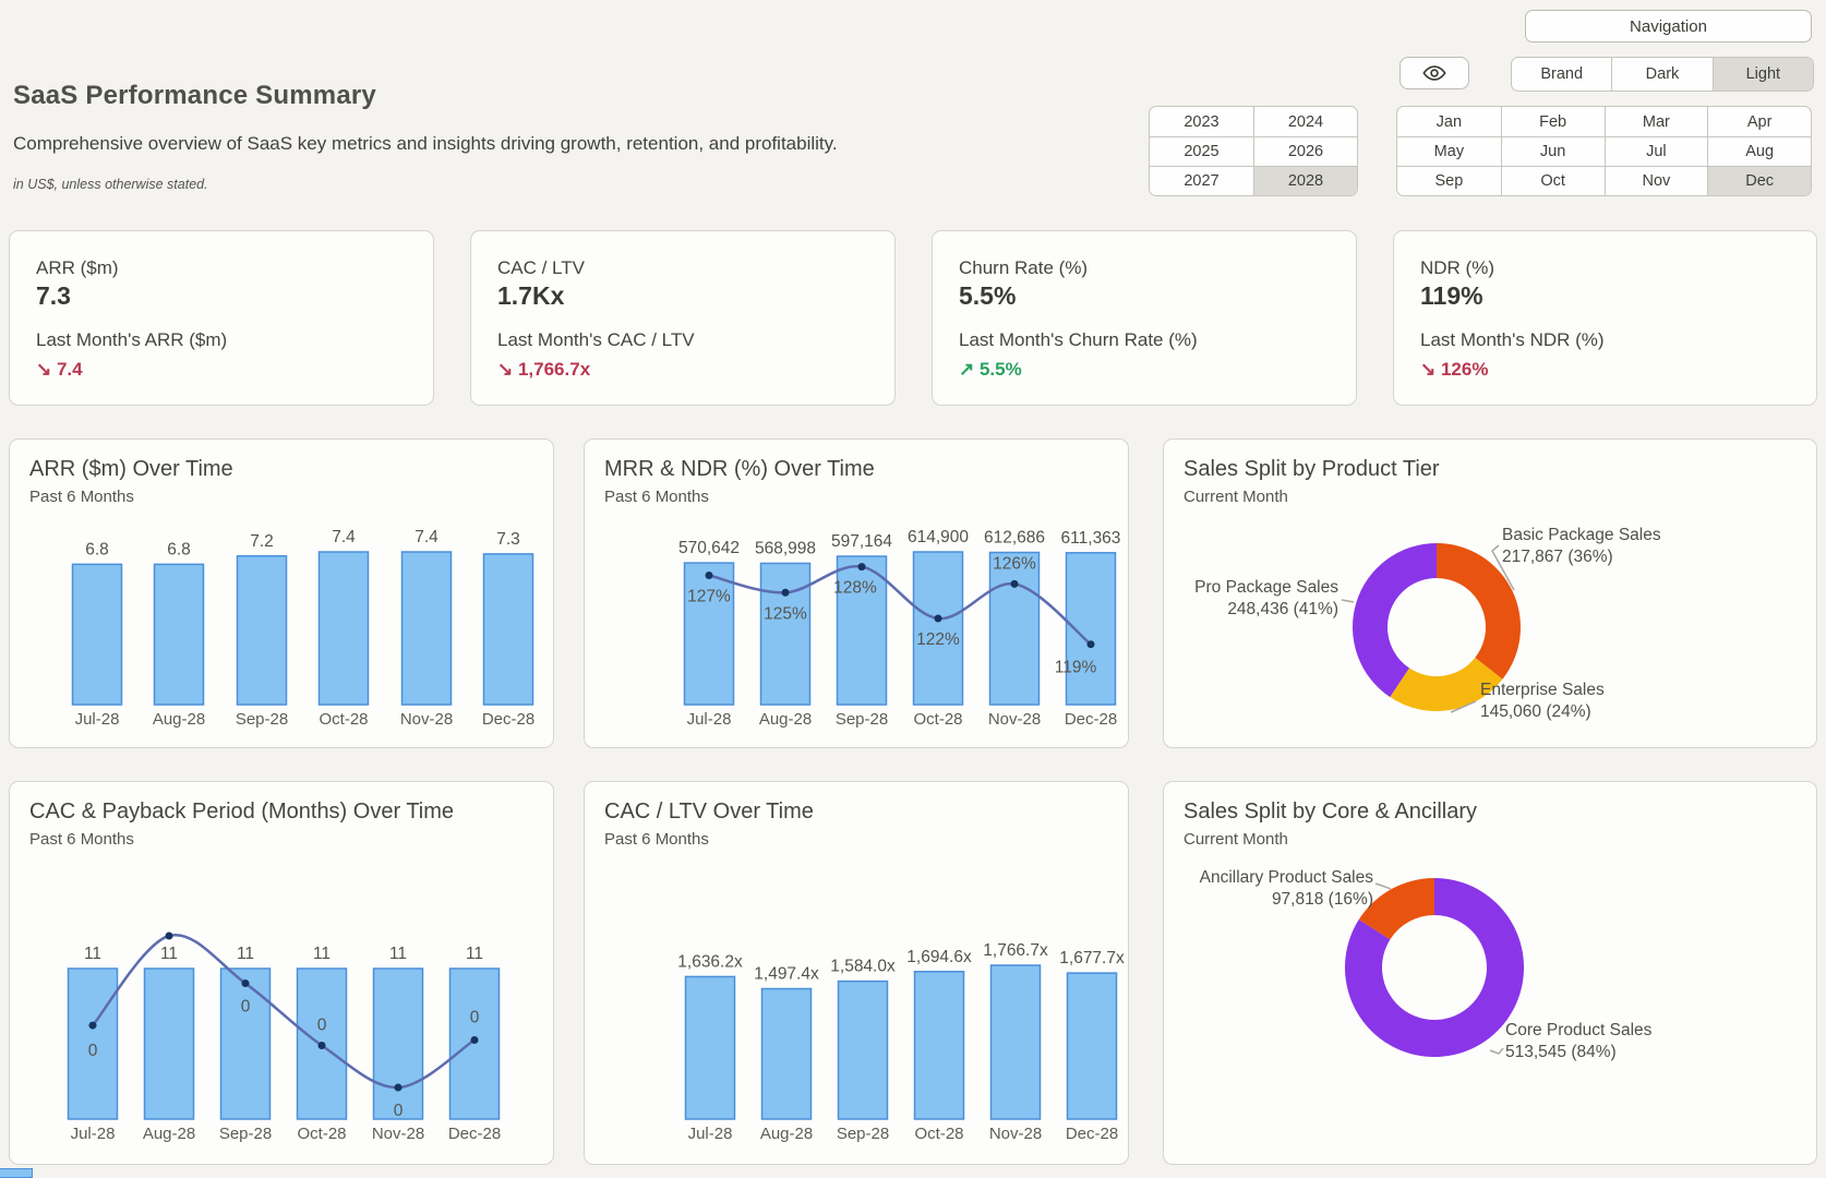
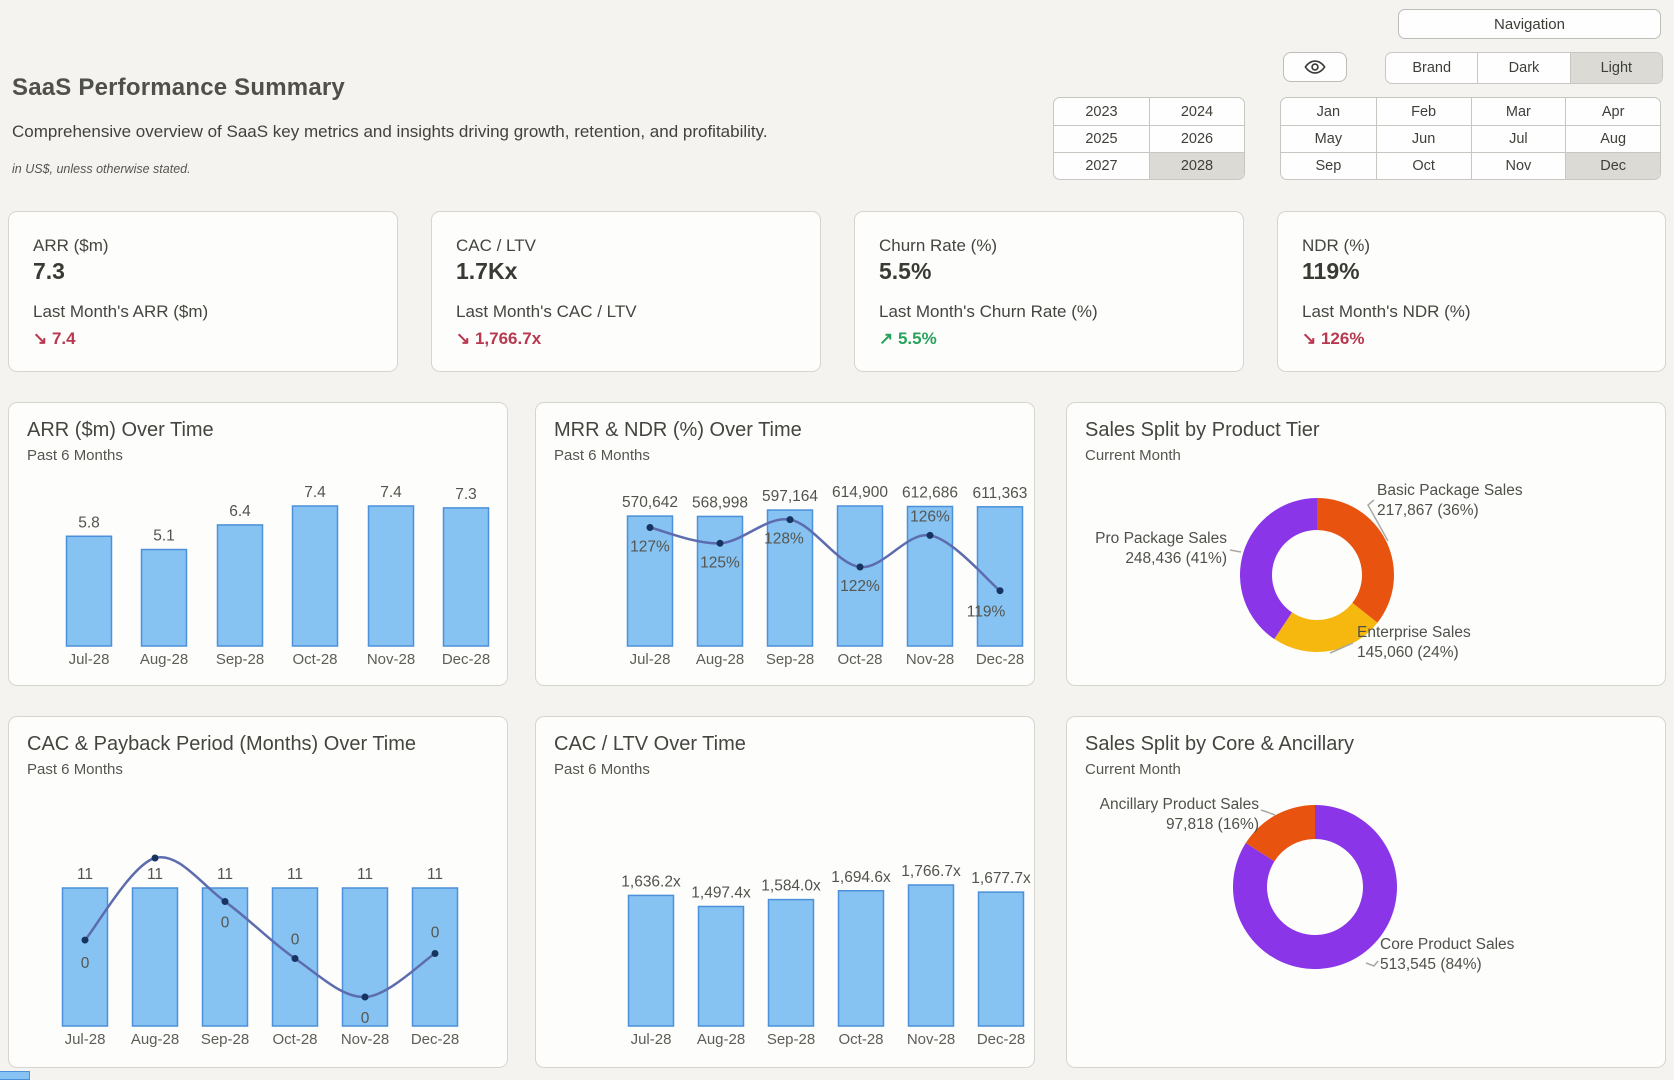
ARR ($m) Over Time/Jul-28: 6.8 -> 5.8
ARR ($m) Over Time/Aug-28: 6.8 -> 5.1
ARR ($m) Over Time/Sep-28: 7.2 -> 6.4
